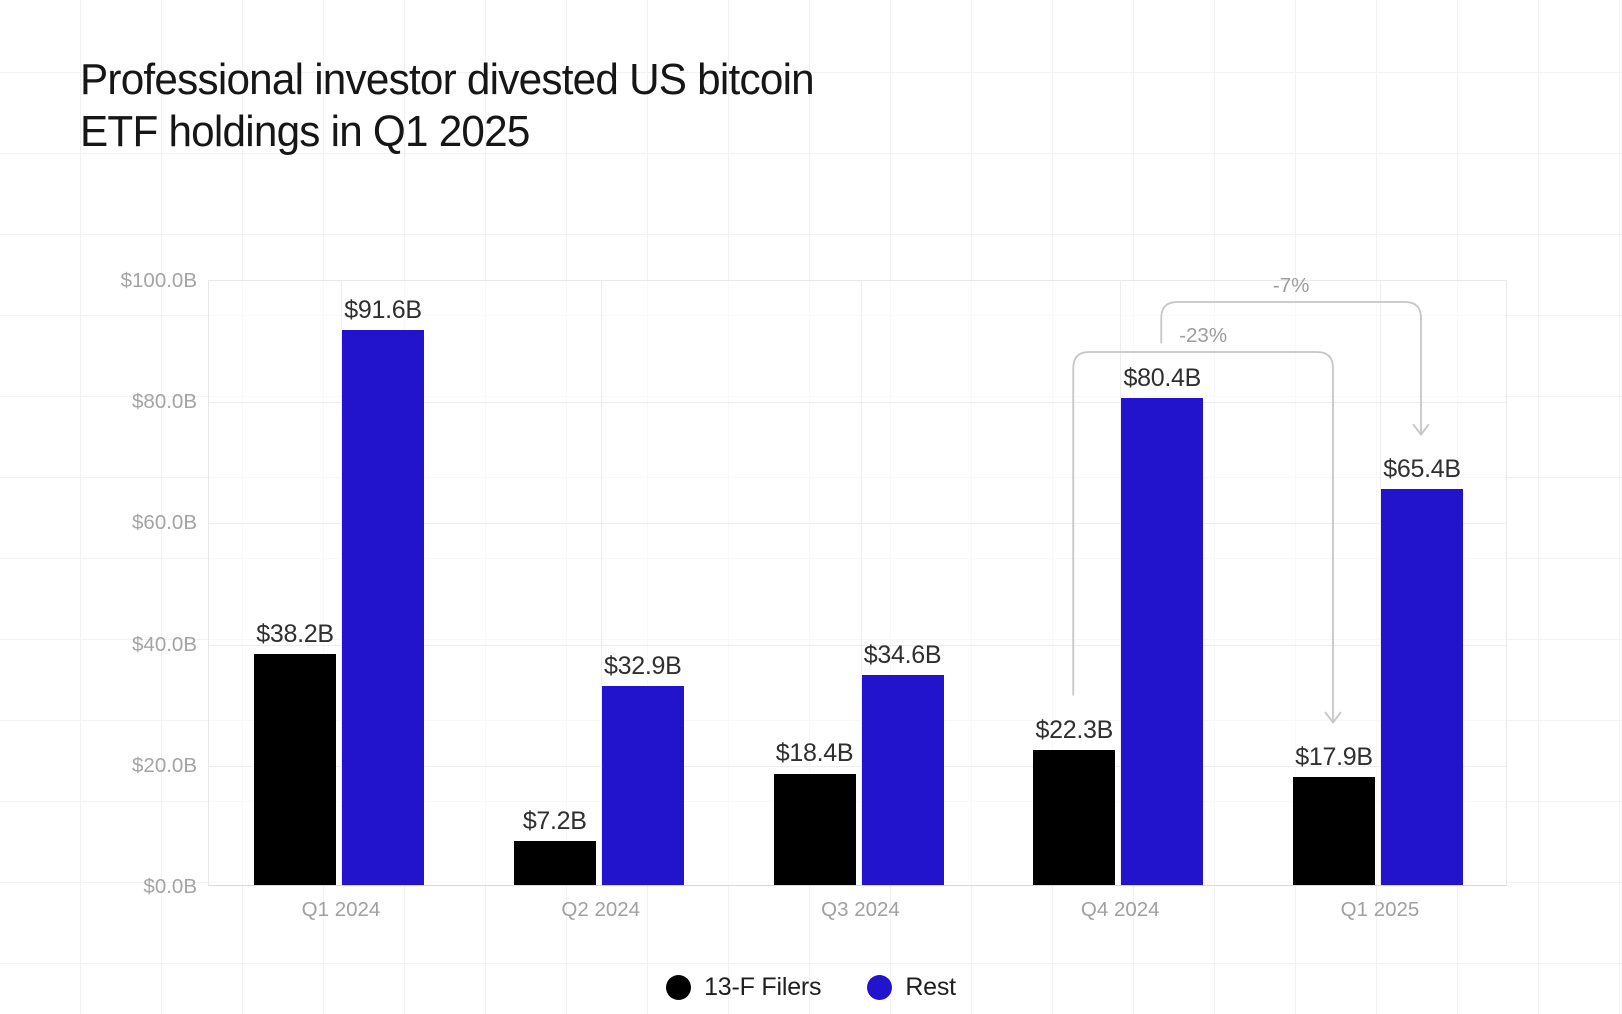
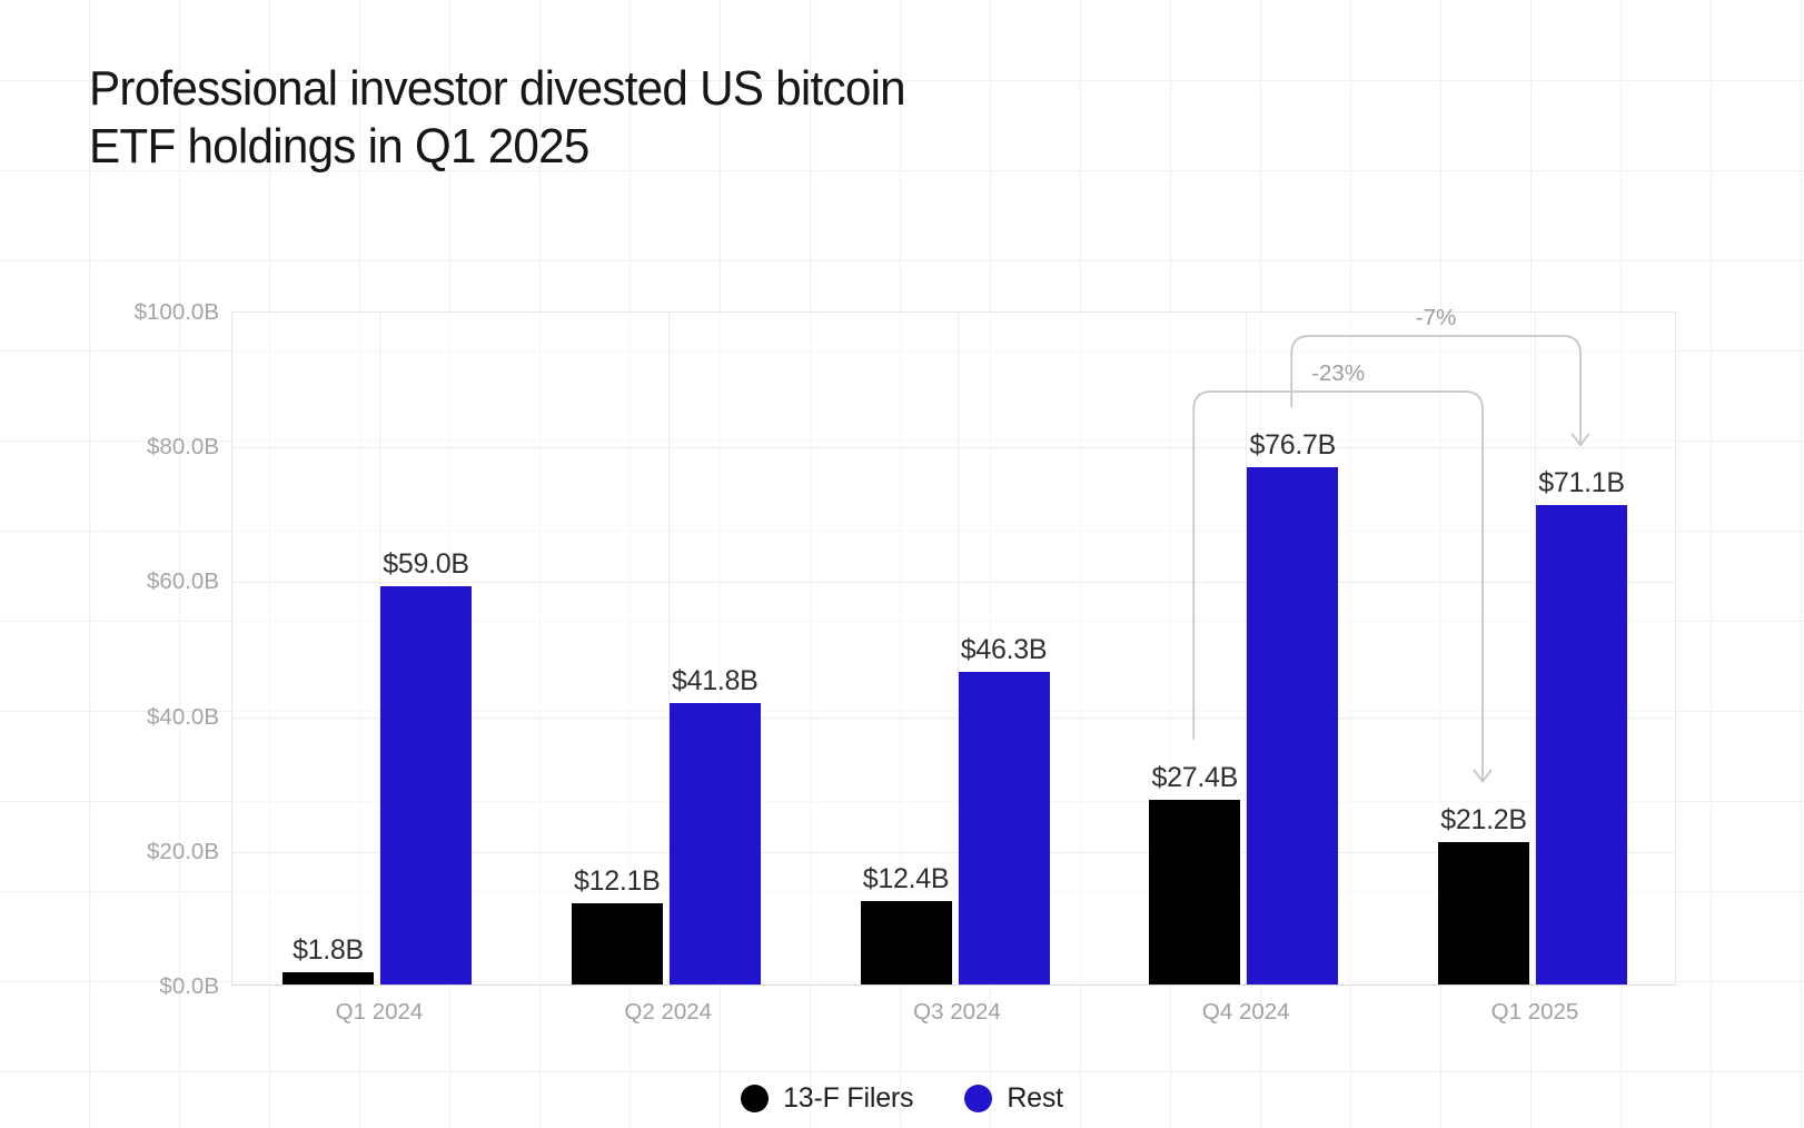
13-F Filers/Q1 2024: $38.2B -> $1.8B
Rest/Q1 2024: $91.6B -> $59.0B
13-F Filers/Q2 2024: $7.2B -> $12.1B
Rest/Q2 2024: $32.9B -> $41.8B
13-F Filers/Q3 2024: $18.4B -> $12.4B
Rest/Q3 2024: $34.6B -> $46.3B
13-F Filers/Q4 2024: $22.3B -> $27.4B
Rest/Q4 2024: $80.4B -> $76.7B
13-F Filers/Q1 2025: $17.9B -> $21.2B
Rest/Q1 2025: $65.4B -> $71.1B
